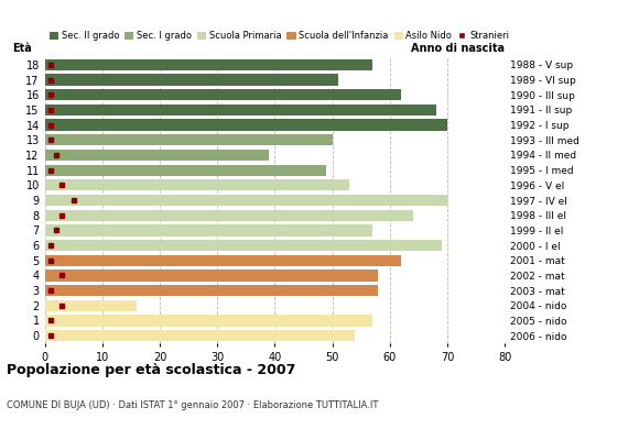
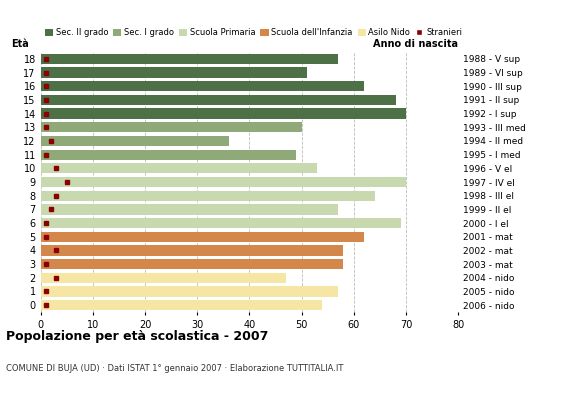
12: 39 -> 36
2: 16 -> 47
